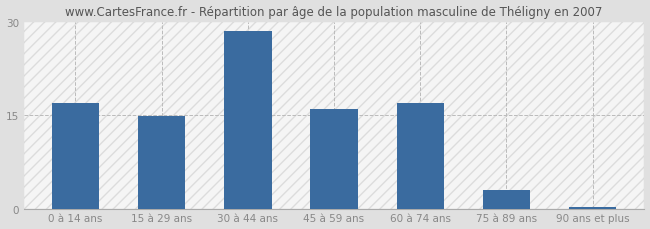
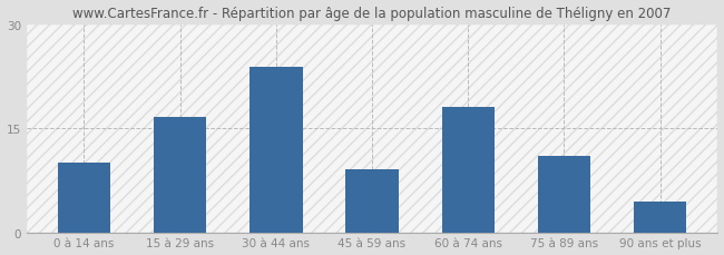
0 à 14 ans: 17.0 -> 10.0
15 à 29 ans: 14.8 -> 16.6
30 à 44 ans: 28.5 -> 23.8
45 à 59 ans: 16.0 -> 9.0
60 à 74 ans: 17.0 -> 18.0
75 à 89 ans: 3.0 -> 11.0
90 ans et plus: 0.3 -> 4.4
